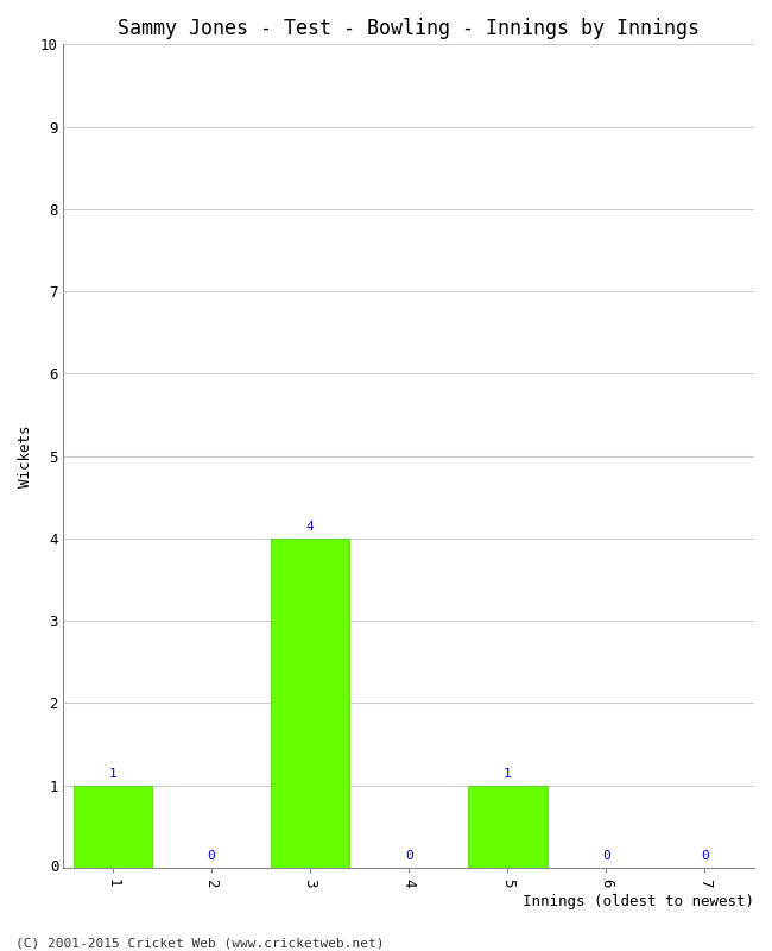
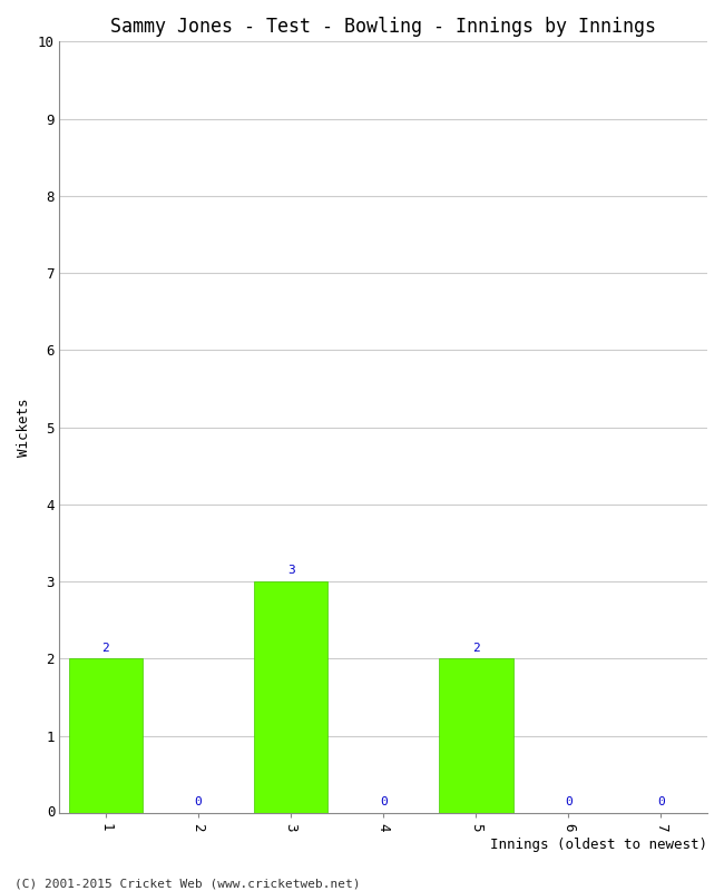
1: 1 -> 2
3: 4 -> 3
5: 1 -> 2
